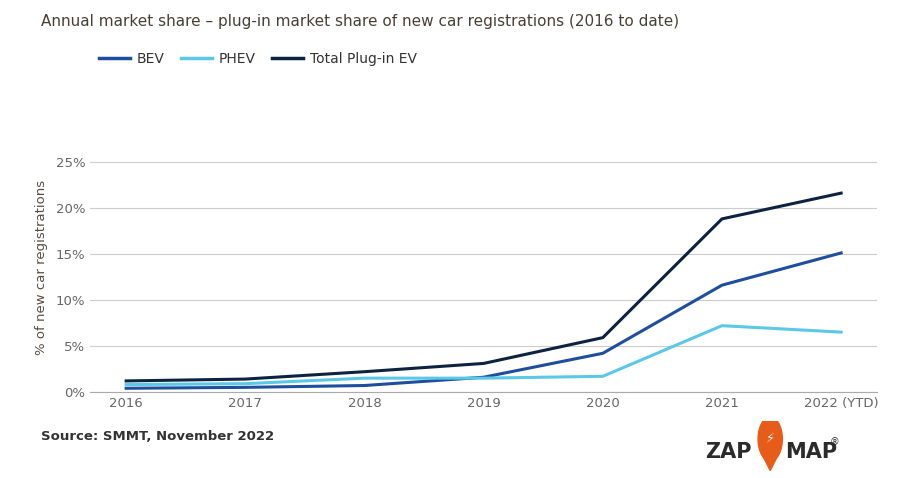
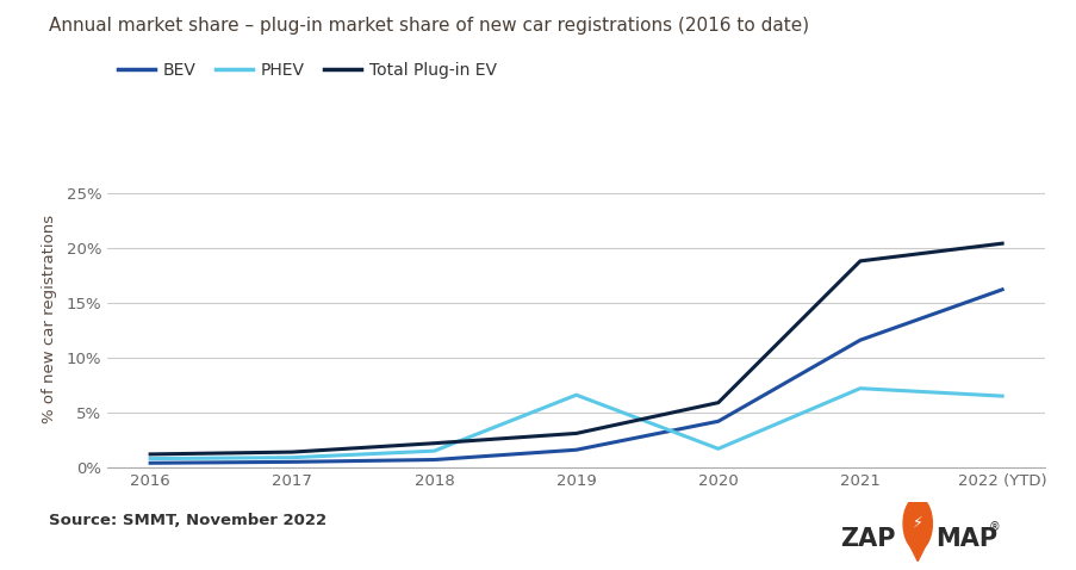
PHEV/2019: 1.5% -> 6.6%
BEV/2022 (YTD): 15.1% -> 16.2%
Total Plug-in EV/2022 (YTD): 21.6% -> 20.4%
